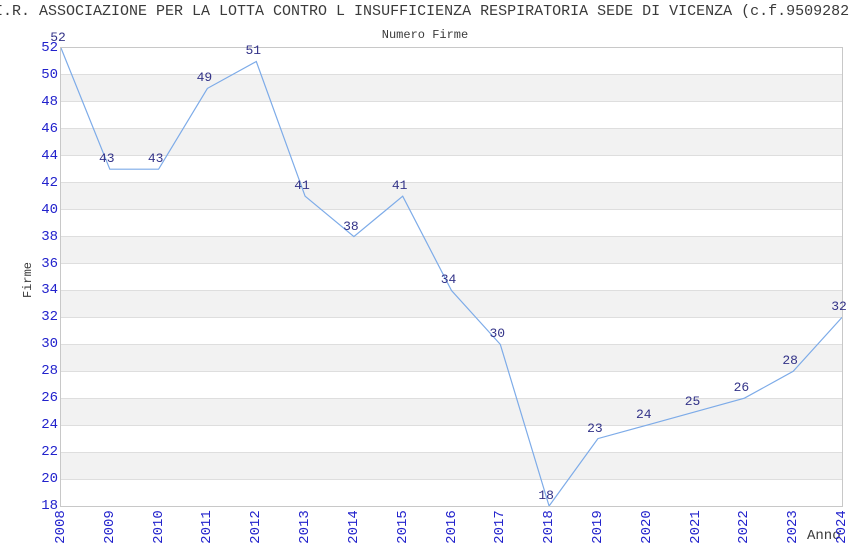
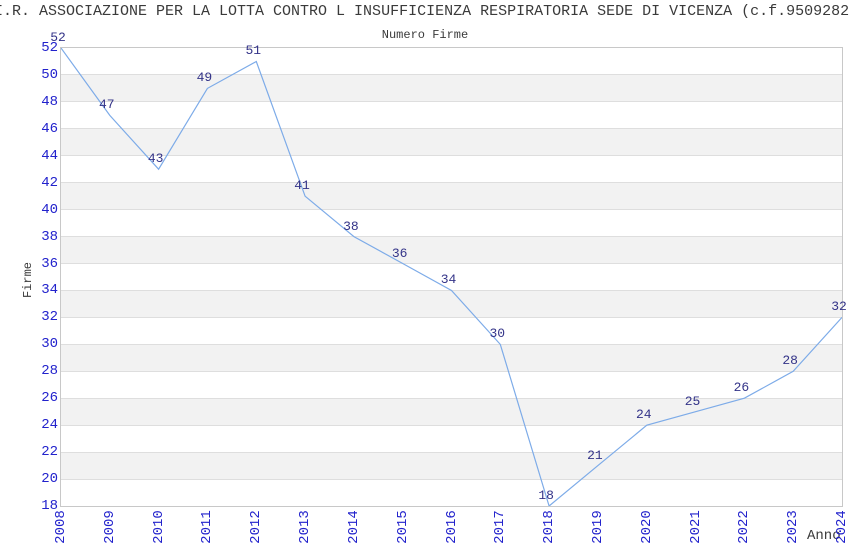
2009: 43 -> 47
2015: 41 -> 36
2019: 23 -> 21
